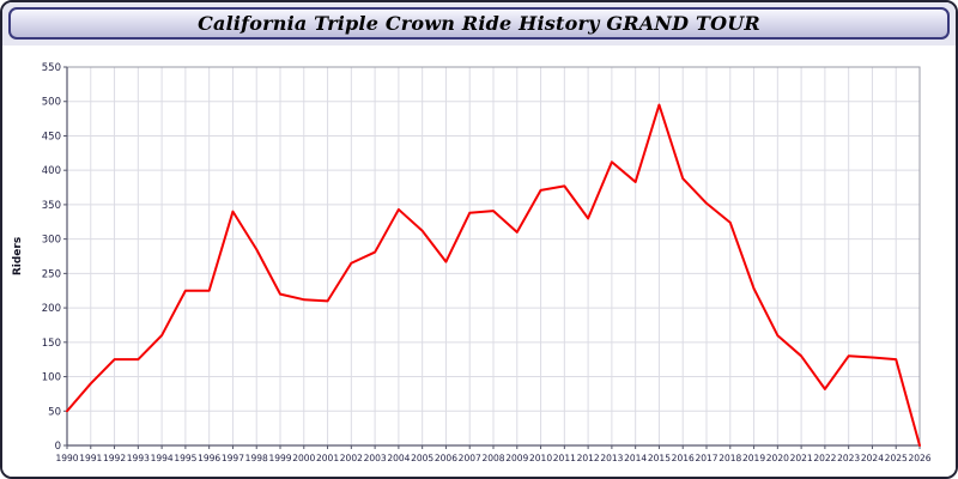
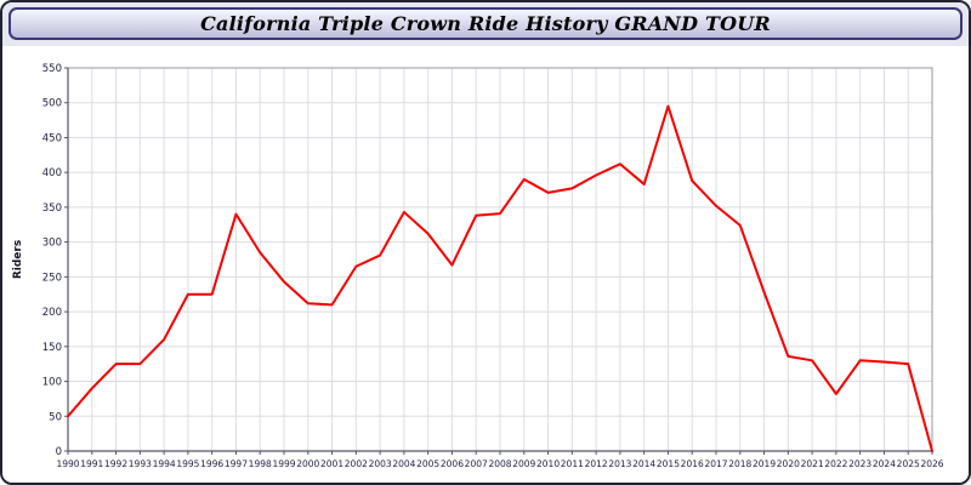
1999: 220 -> 240
2009: 310 -> 390
2012: 330 -> 400
2020: 160 -> 140
